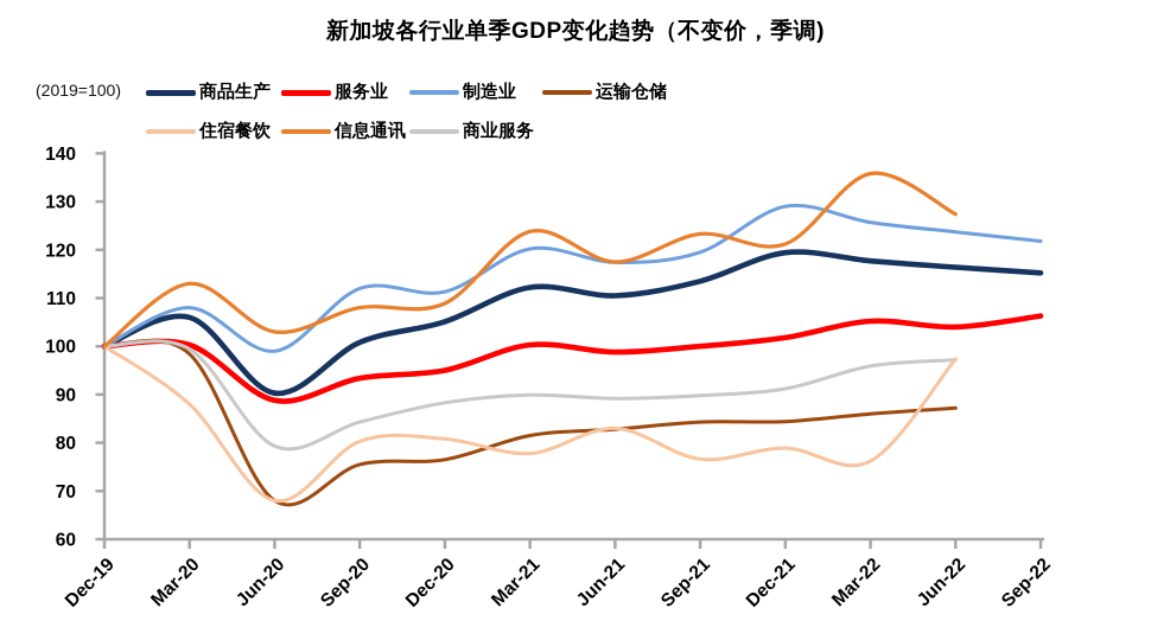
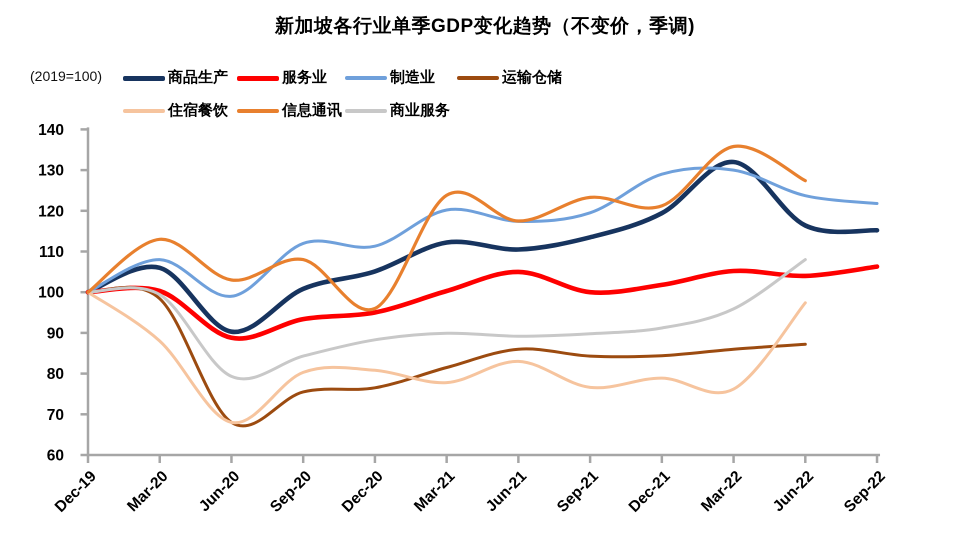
信息通讯/Dec-20: 109 -> 96
服务业/Jun-21: 99 -> 105
运输仓储/Jun-21: 83 -> 86
商品生产/Mar-22: 118 -> 132
制造业/Mar-22: 126 -> 130
商业服务/Jun-22: 97 -> 108
